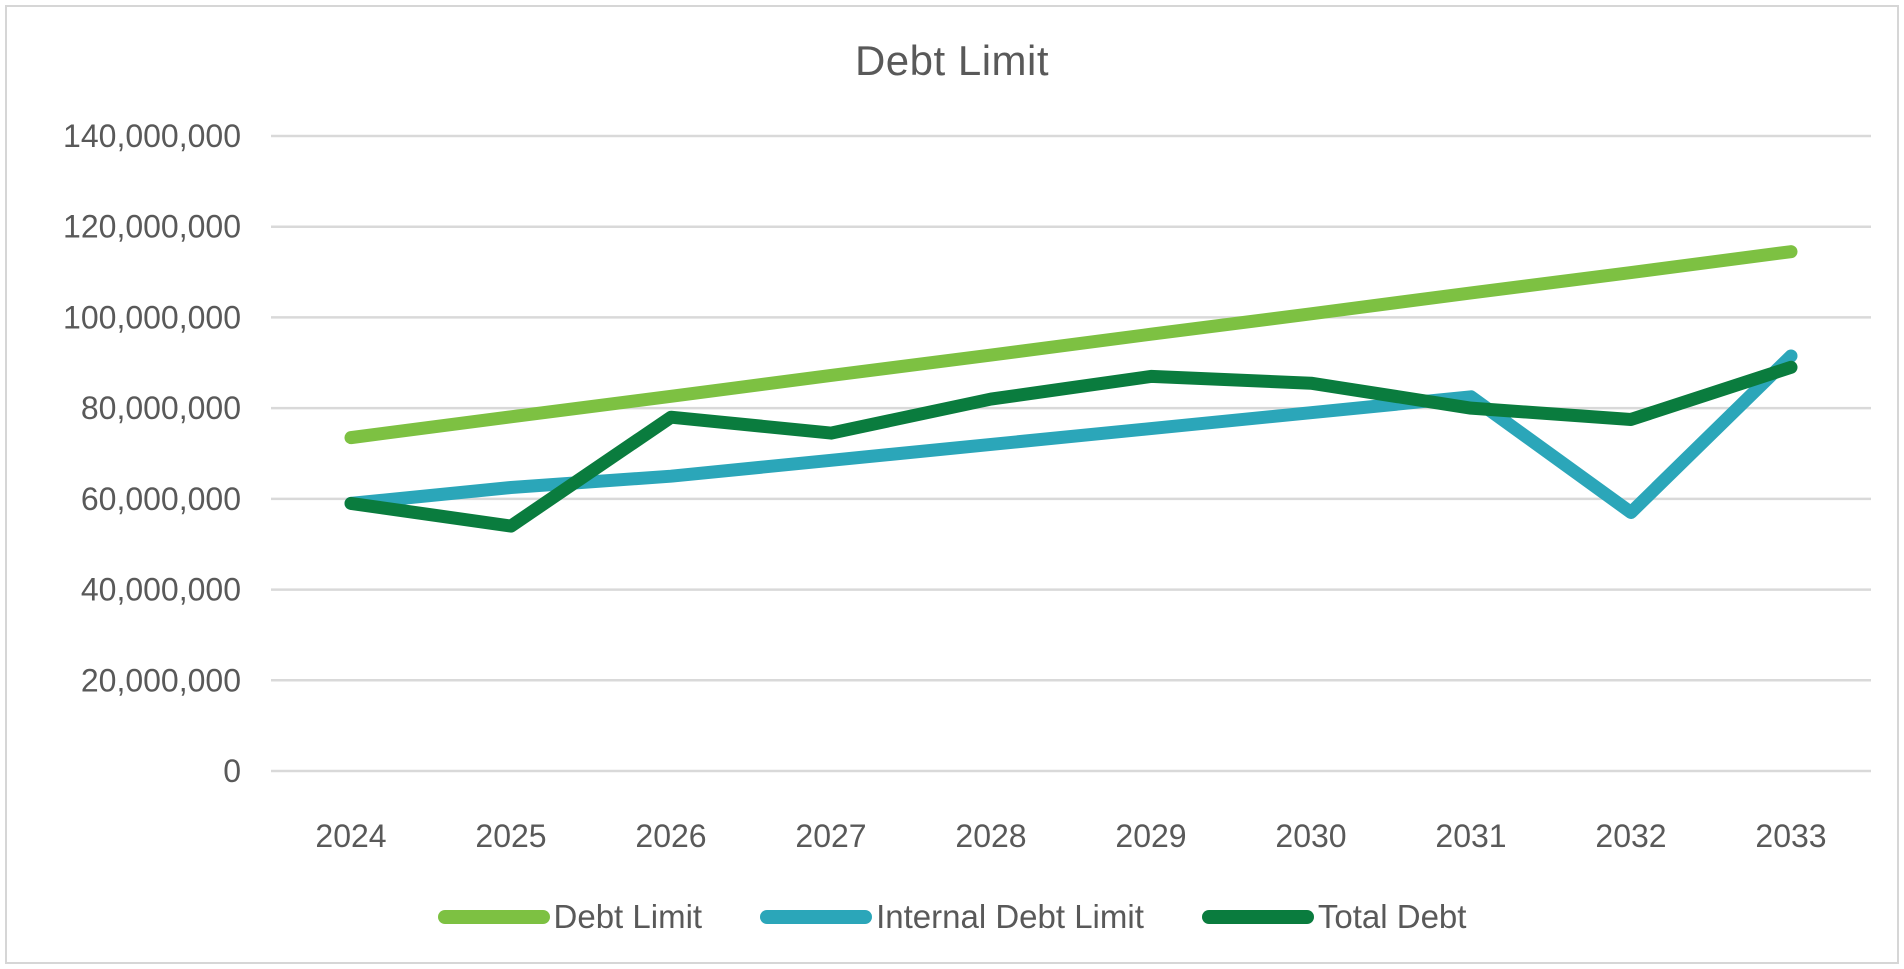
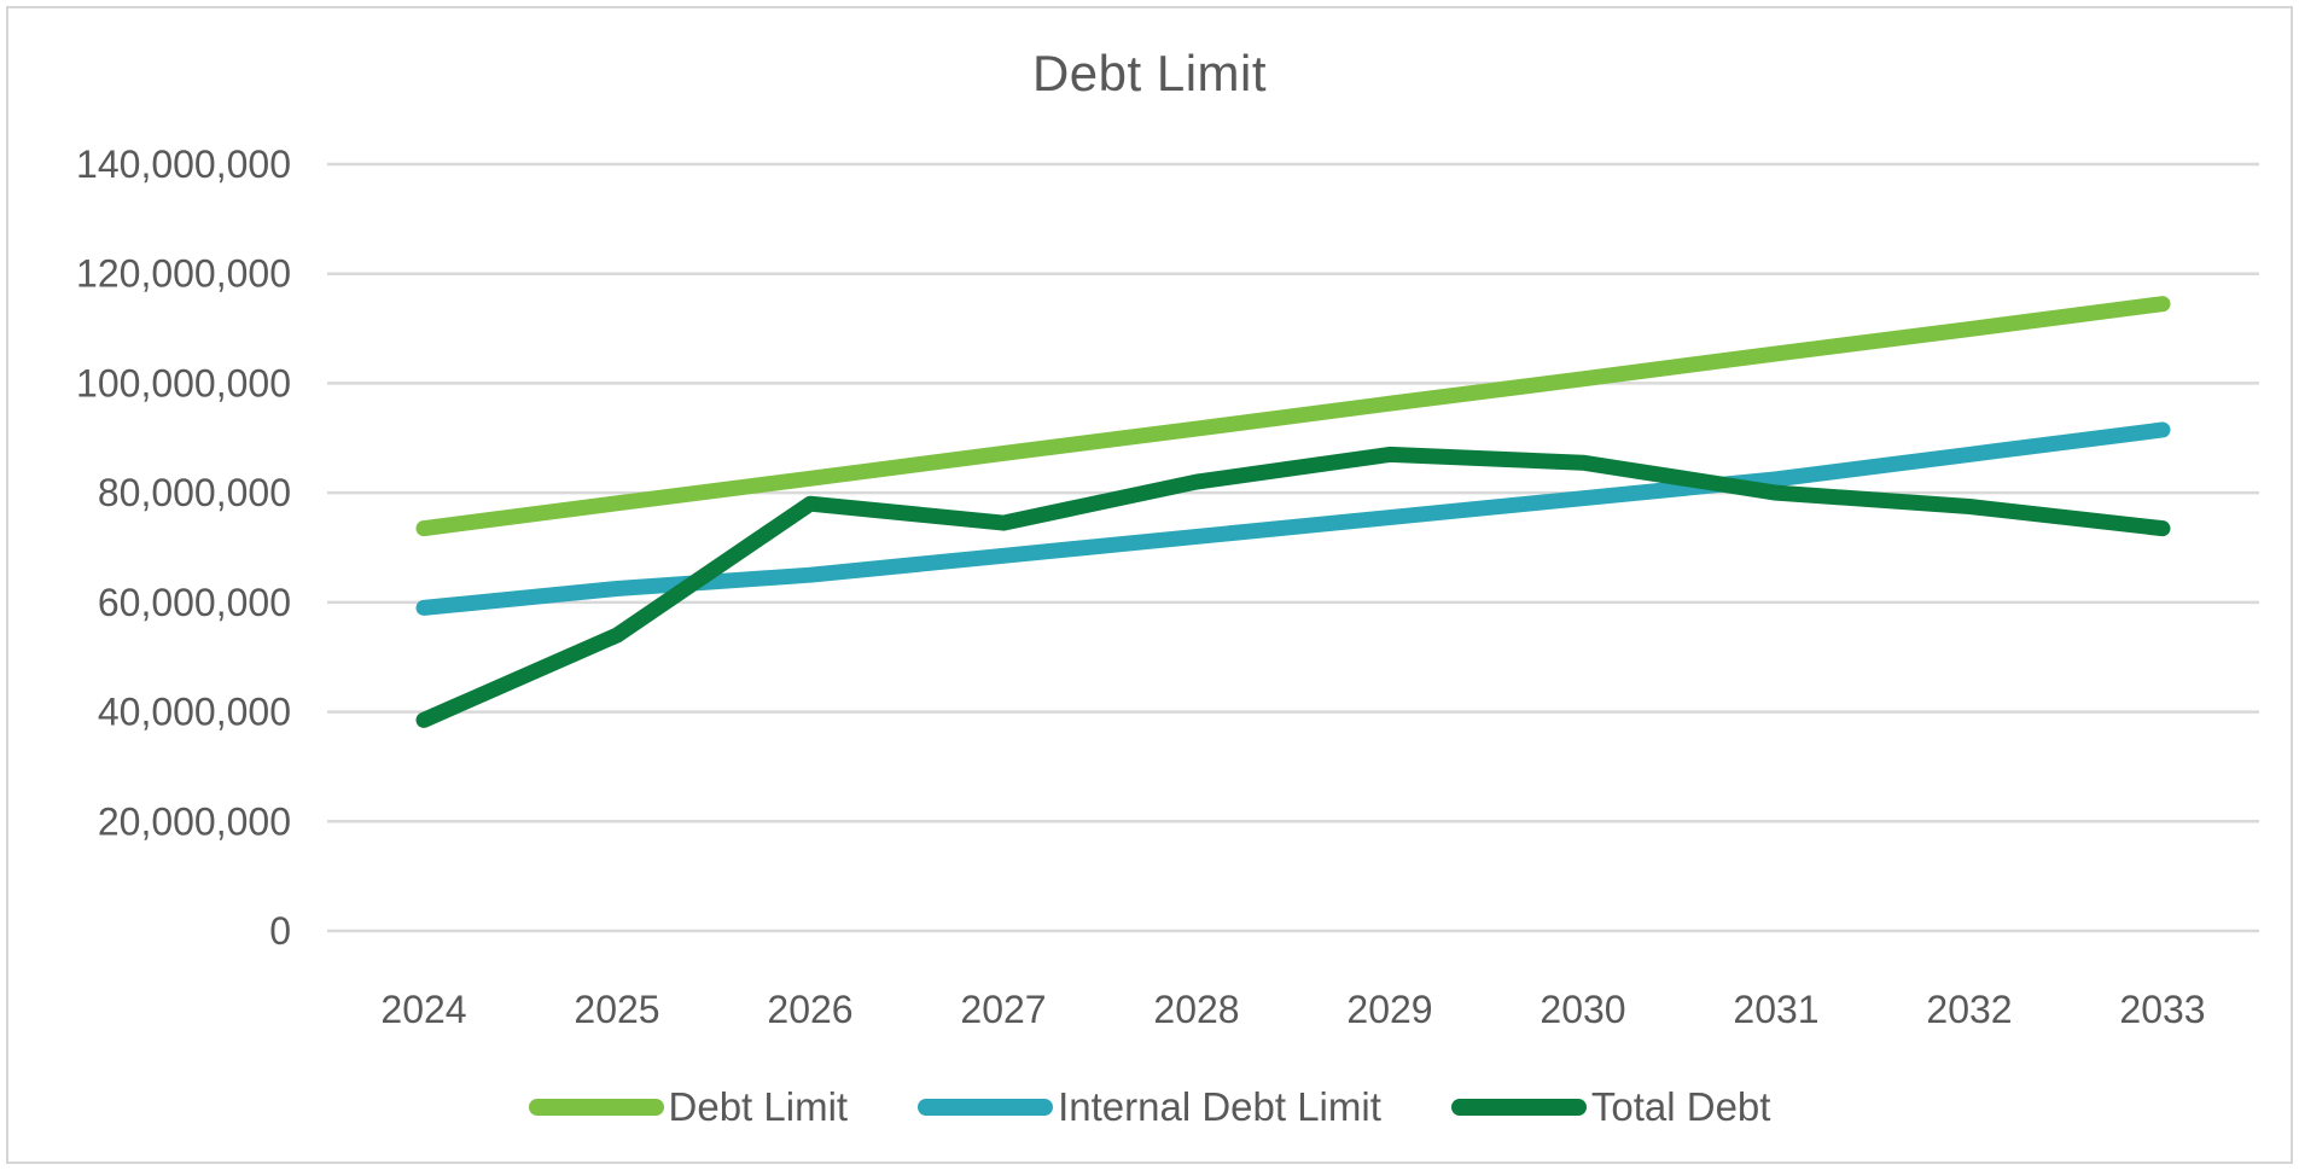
Total Debt/2024: 59000000 -> 38000000
Internal Debt Limit/2032: 57000000 -> 87000000
Total Debt/2033: 89000000 -> 74000000
